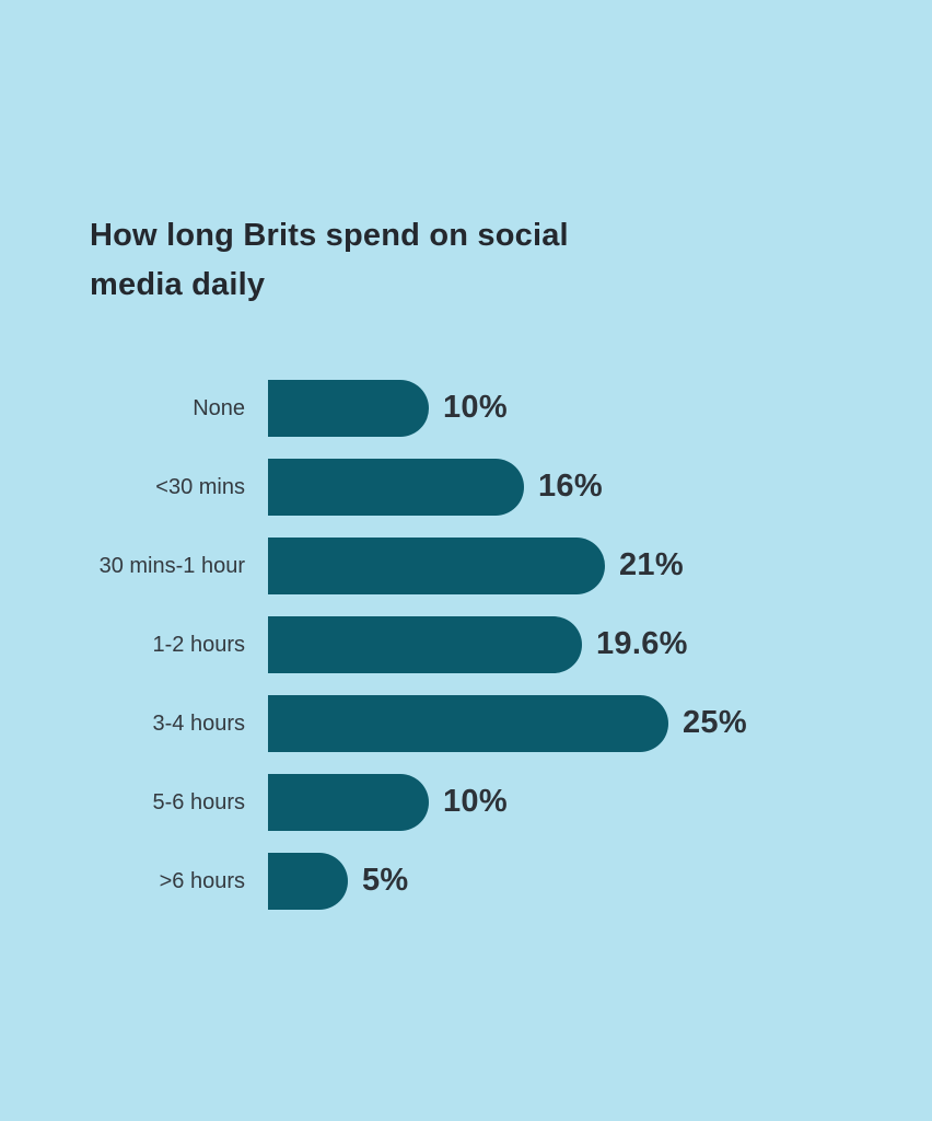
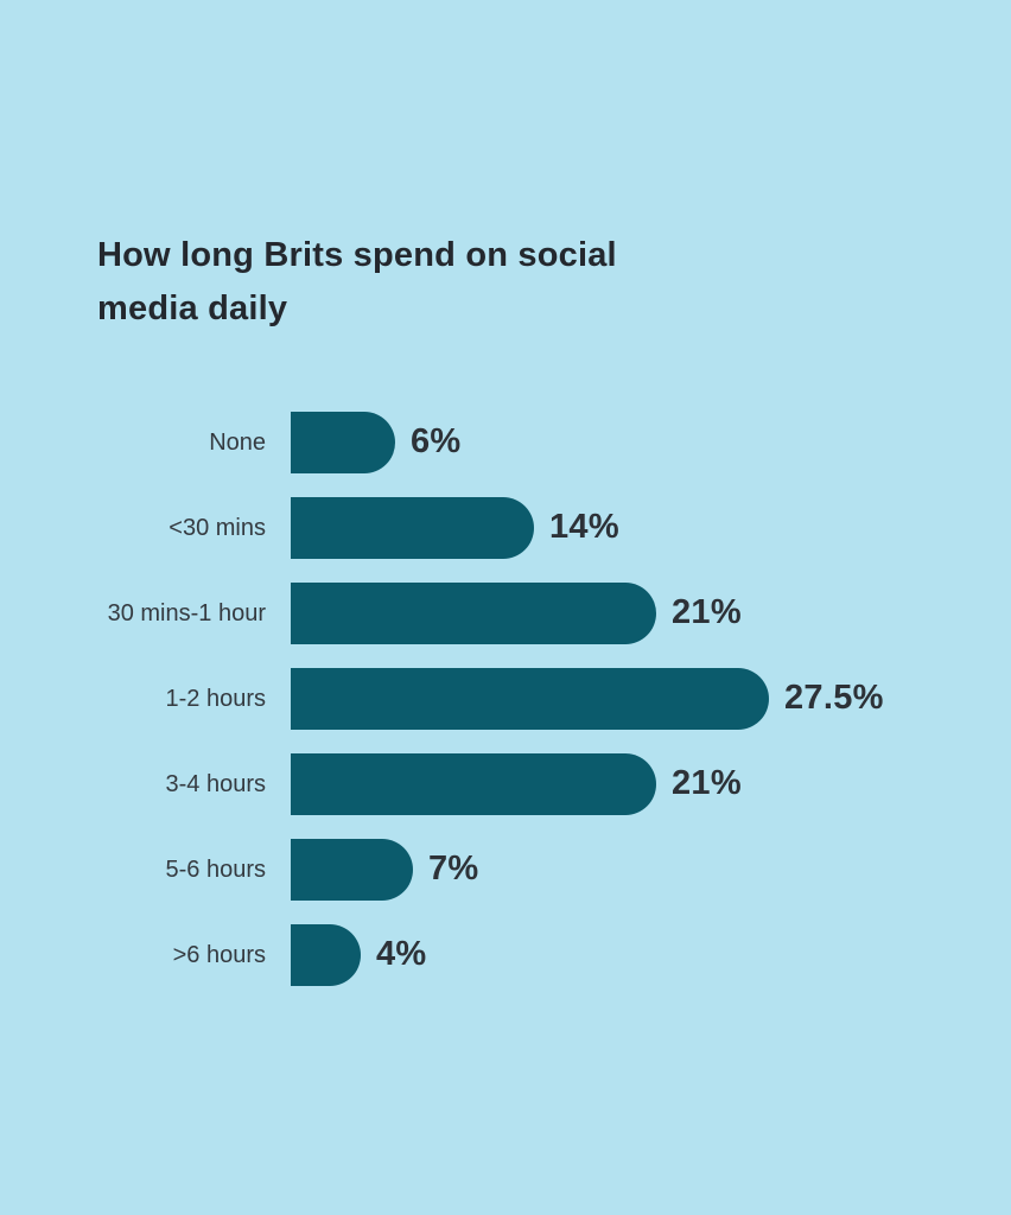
None: 10% -> 6%
<30 mins: 16% -> 14%
1-2 hours: 19.6% -> 27.5%
3-4 hours: 25% -> 21%
5-6 hours: 10% -> 7%
>6 hours: 5% -> 4%
